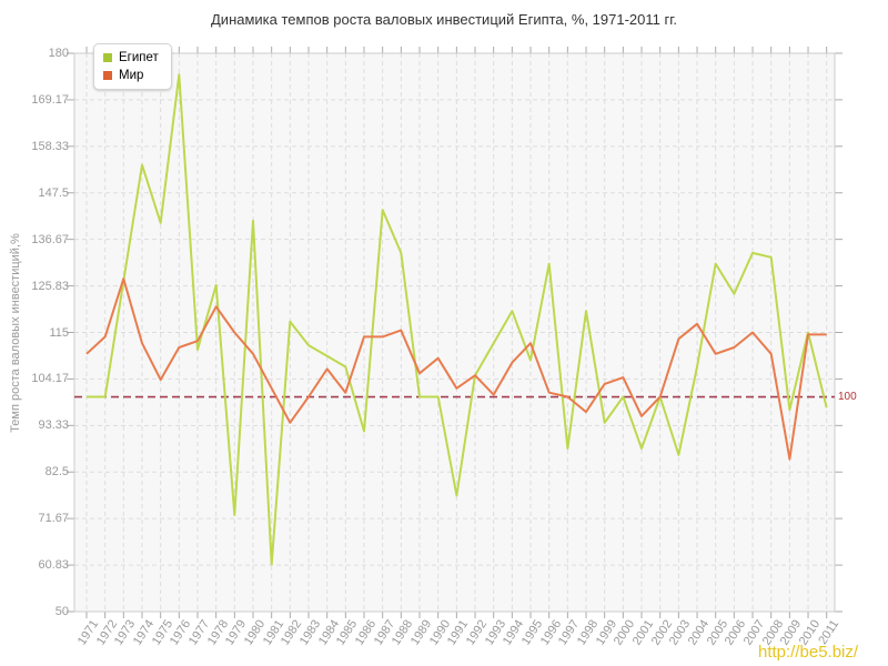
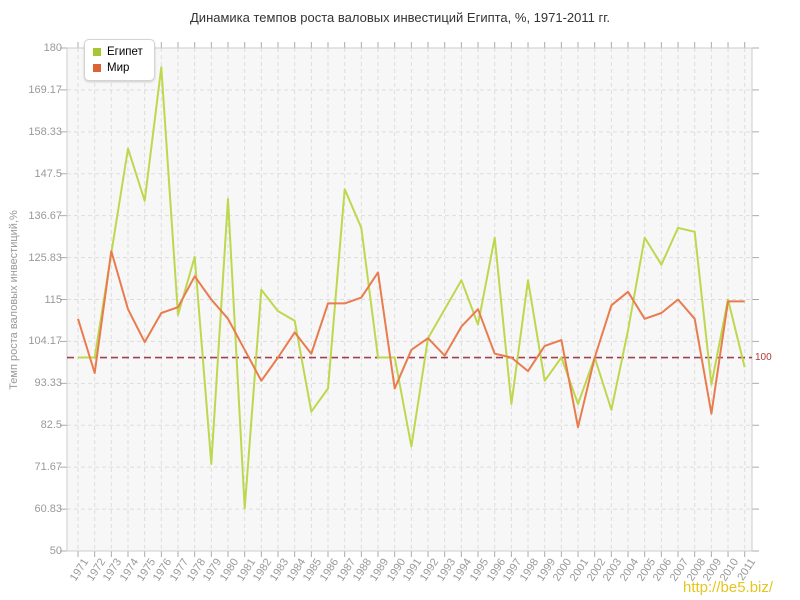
Мир/1972: 114 -> 96
Египет/1985: 107 -> 86
Мир/1989: 106 -> 122
Мир/1990: 109 -> 92
Мир/2001: 96 -> 82
Египет/2009: 97 -> 93
